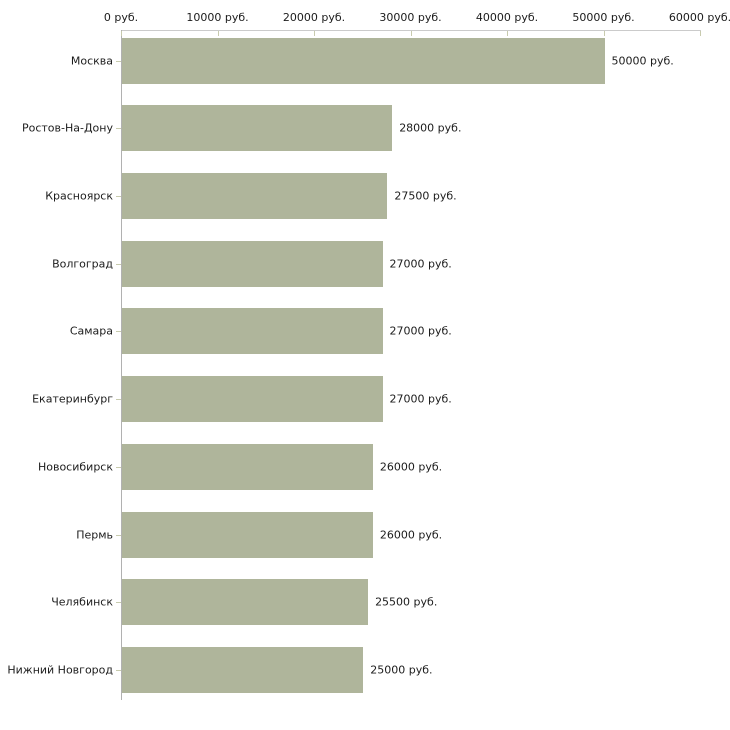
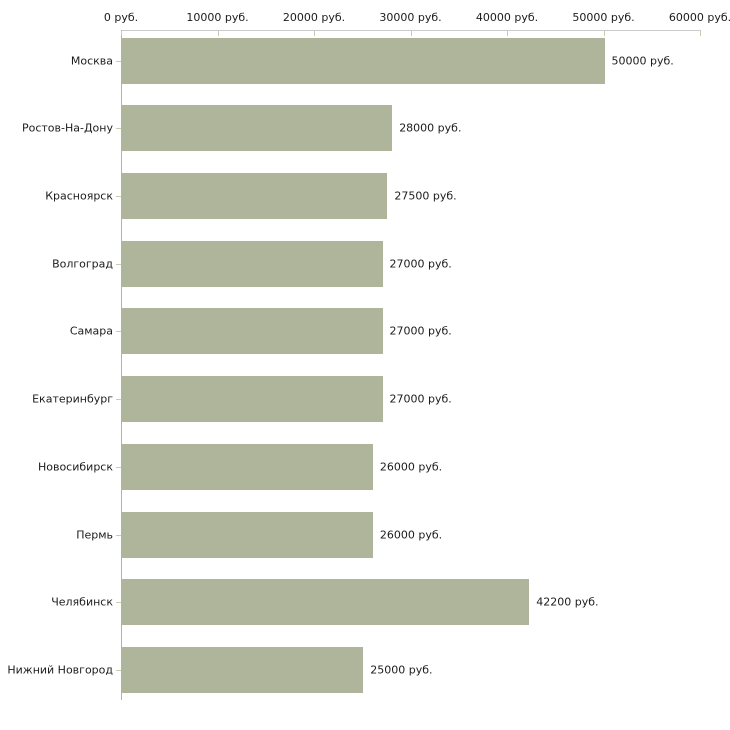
Челябинск: 25500 -> 42200
